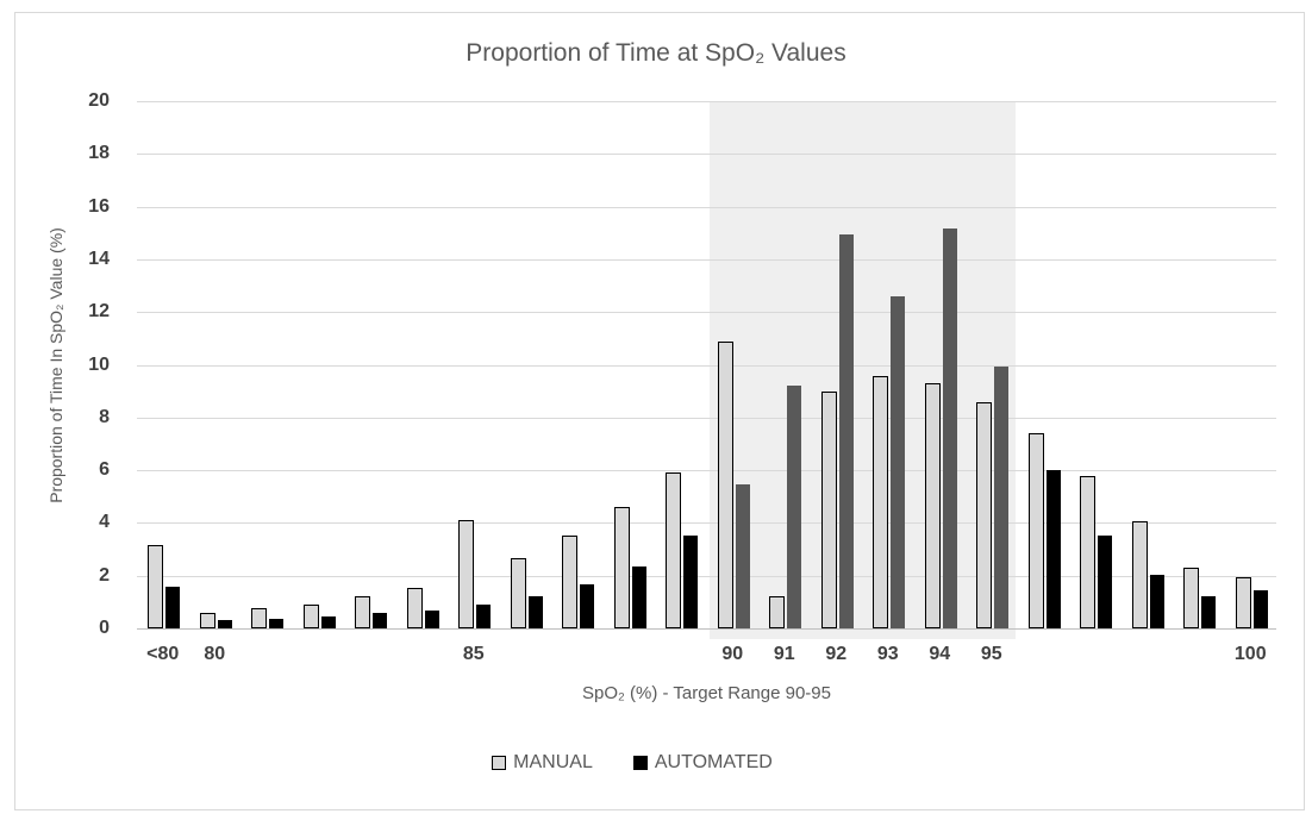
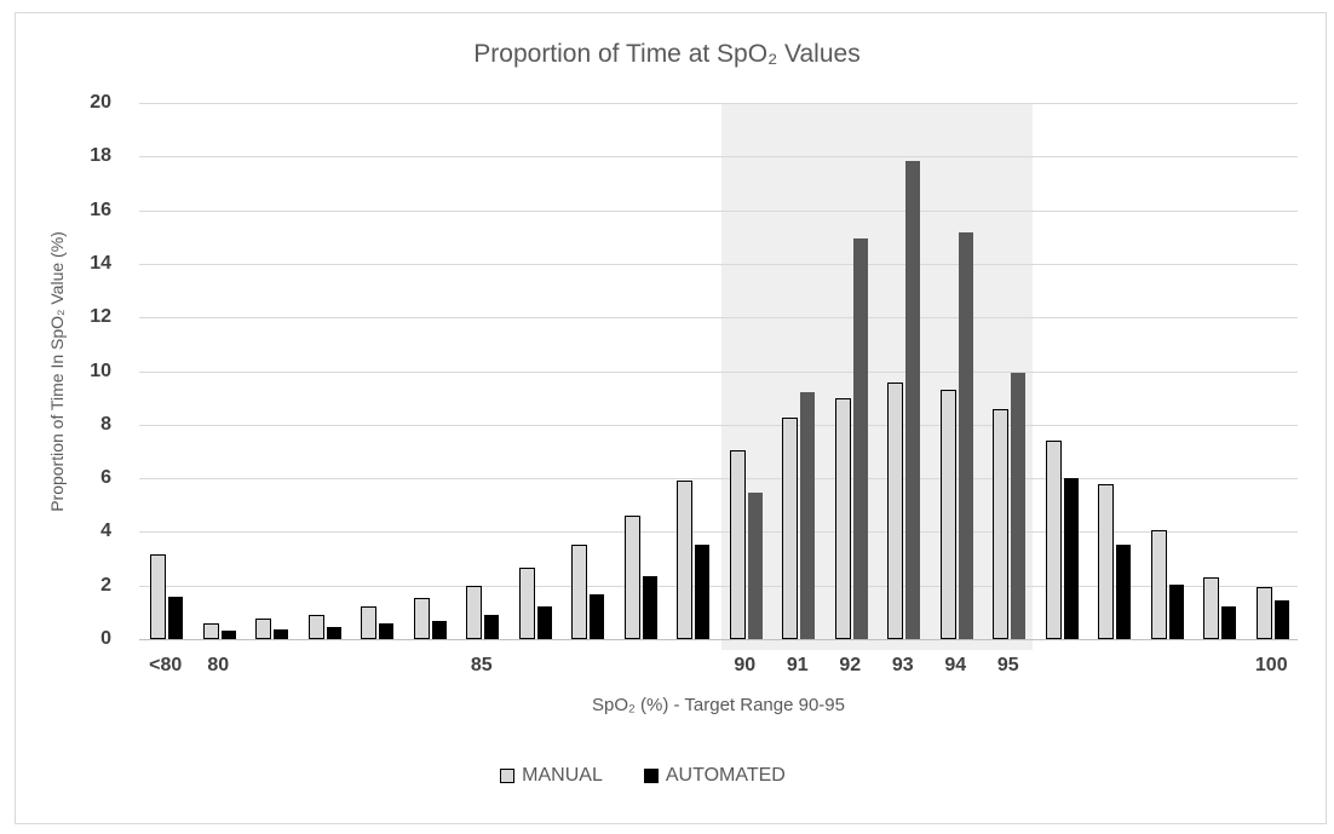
MANUAL/85: 4.1 -> 2.0
MANUAL/90: 10.9 -> 7.0
MANUAL/91: 1.2 -> 8.2
AUTOMATED/93: 12.6 -> 17.9
